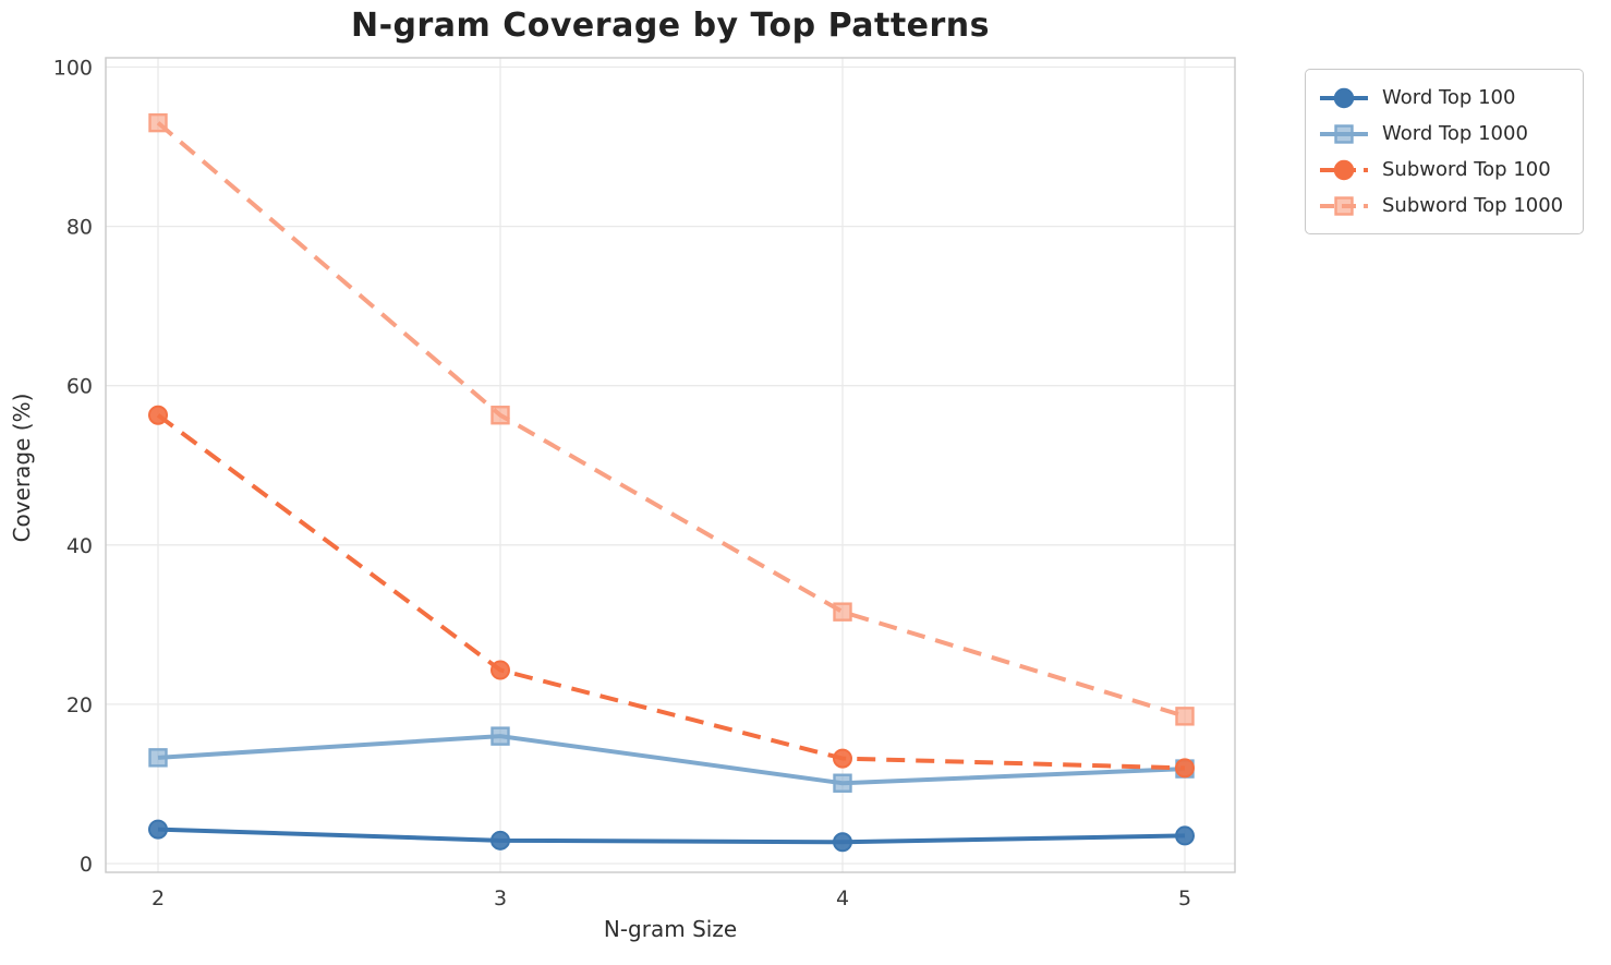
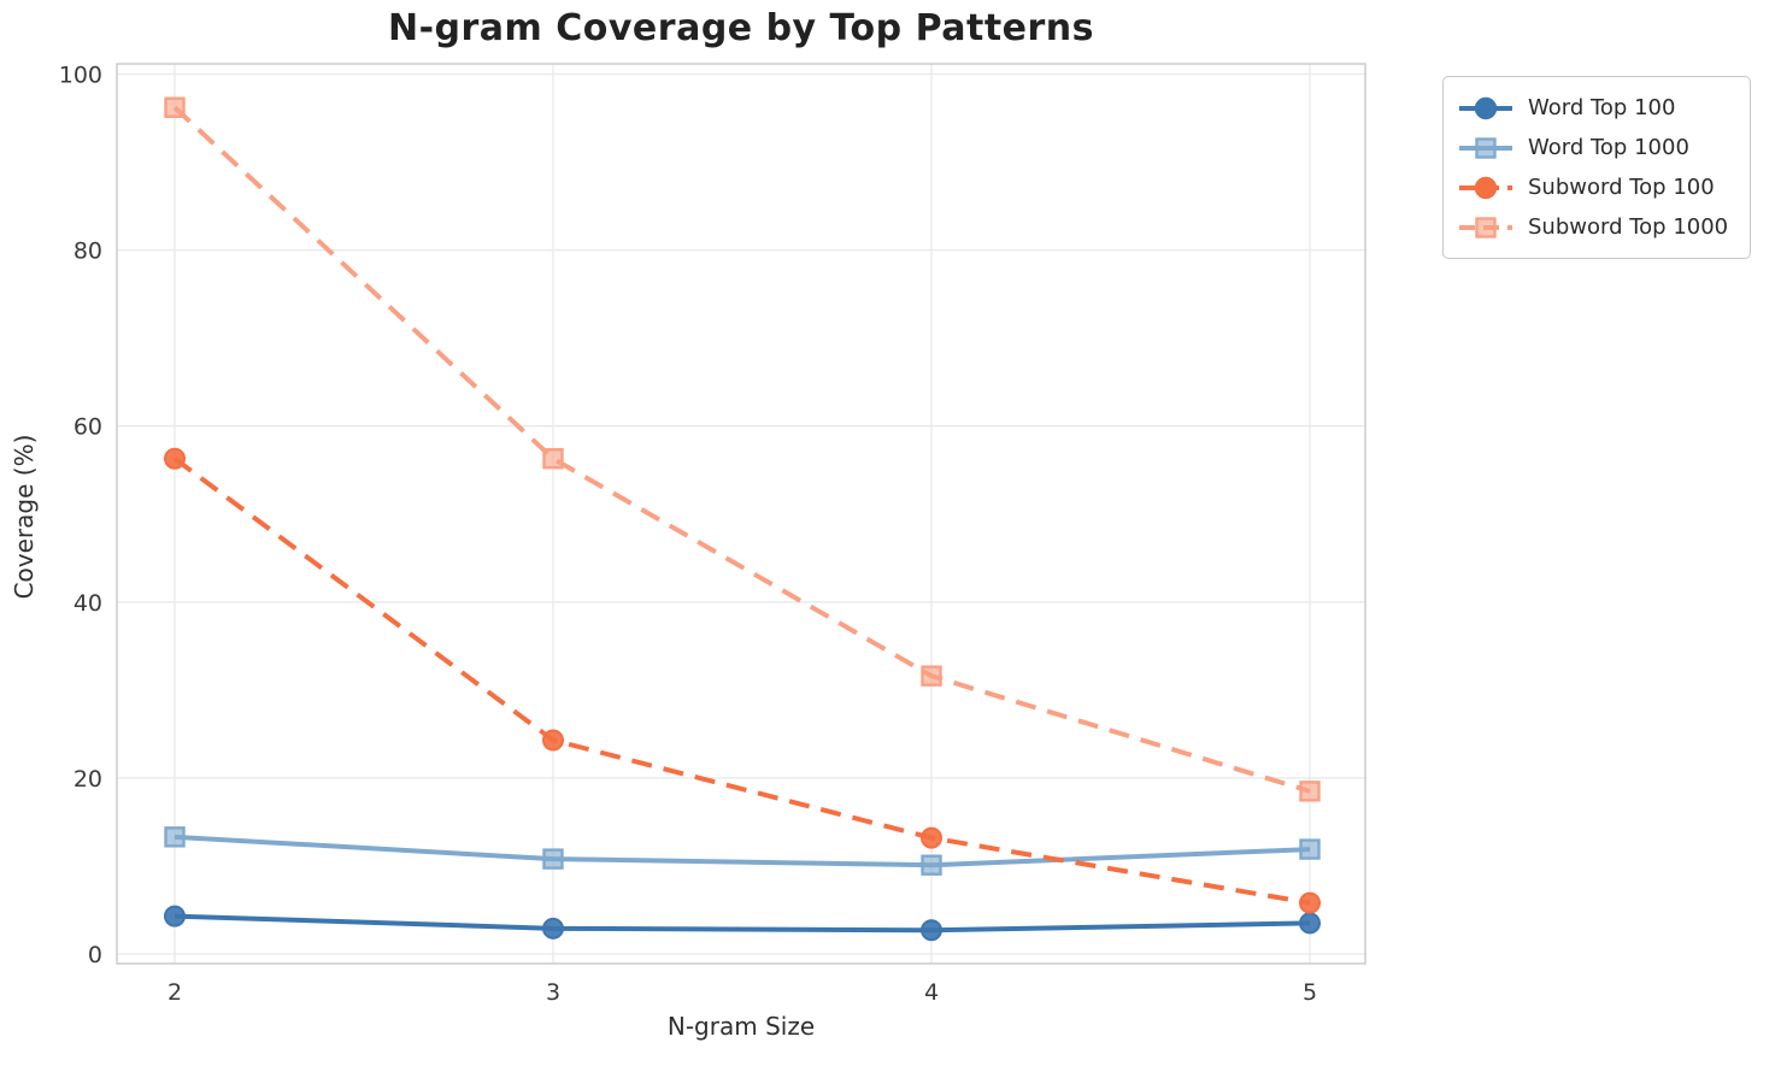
Subword Top 1000/2: 93 -> 96
Word Top 1000/3: 16 -> 11
Subword Top 100/5: 12 -> 6
